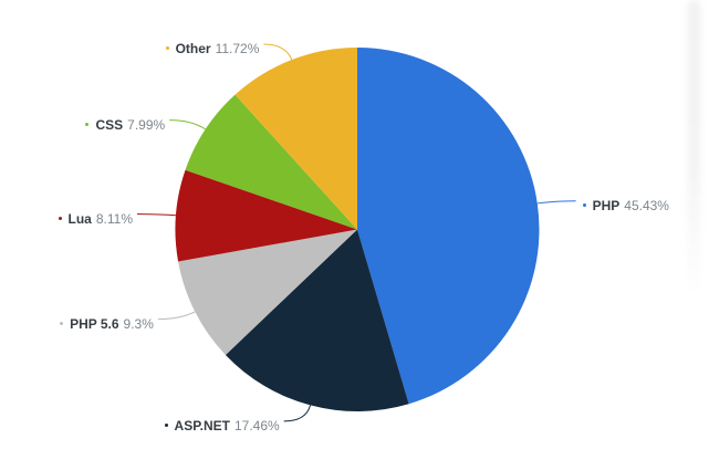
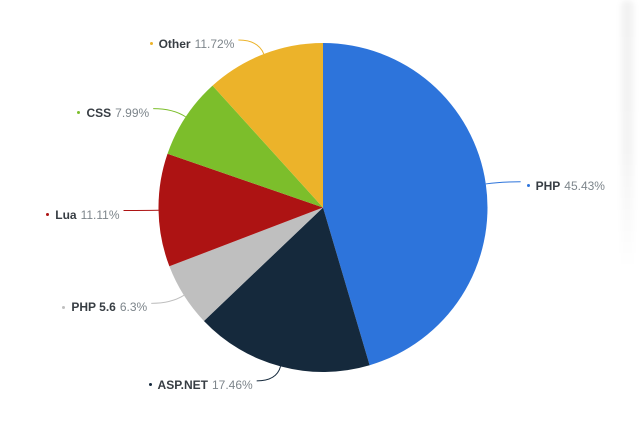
PHP 5.6: 9.3% -> 6.3%
Lua: 8.11% -> 11.11%
